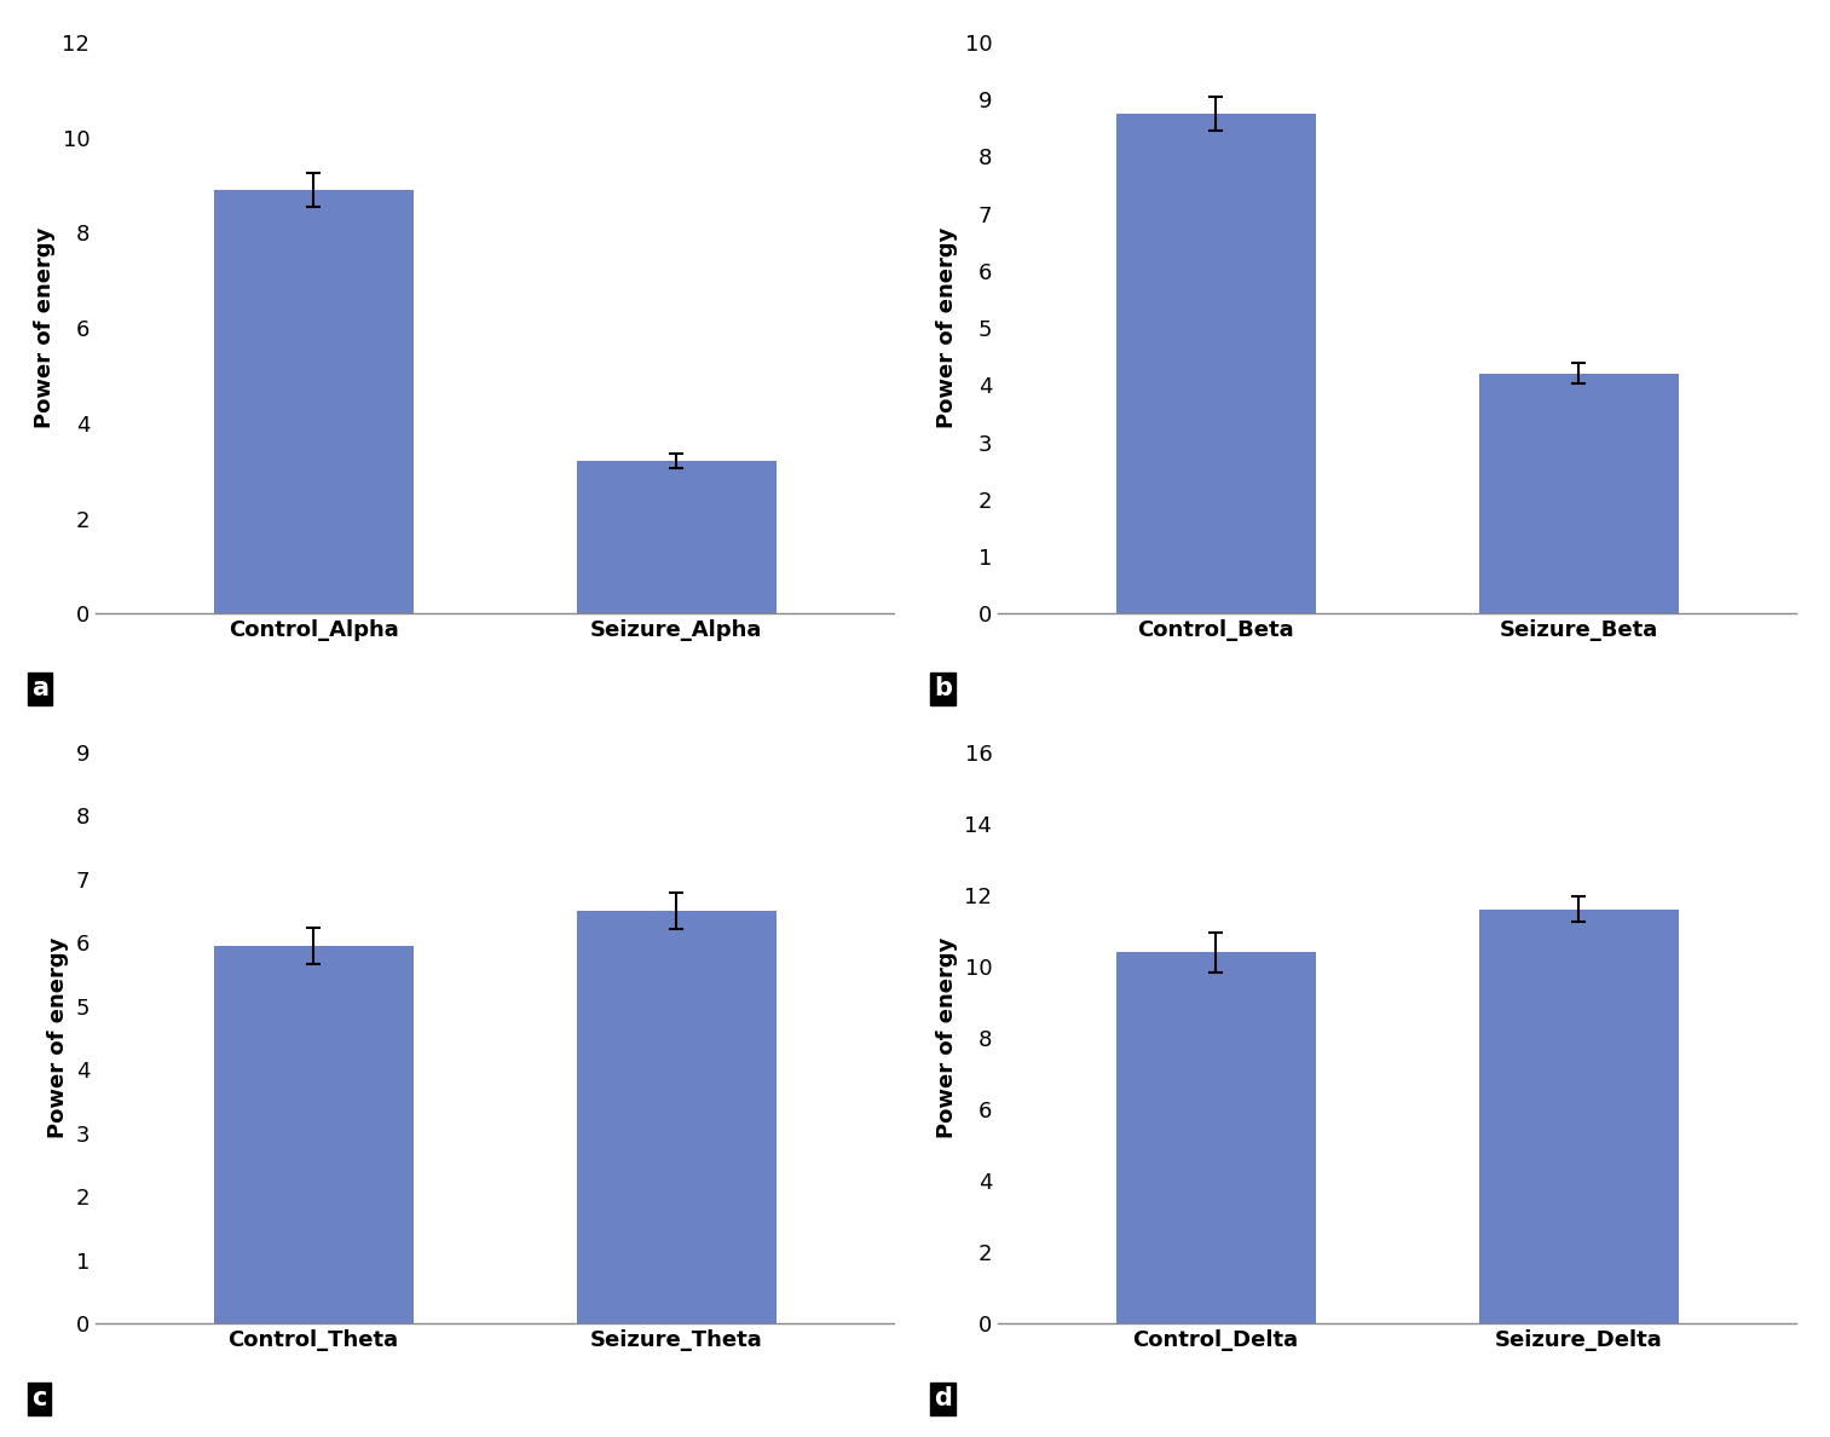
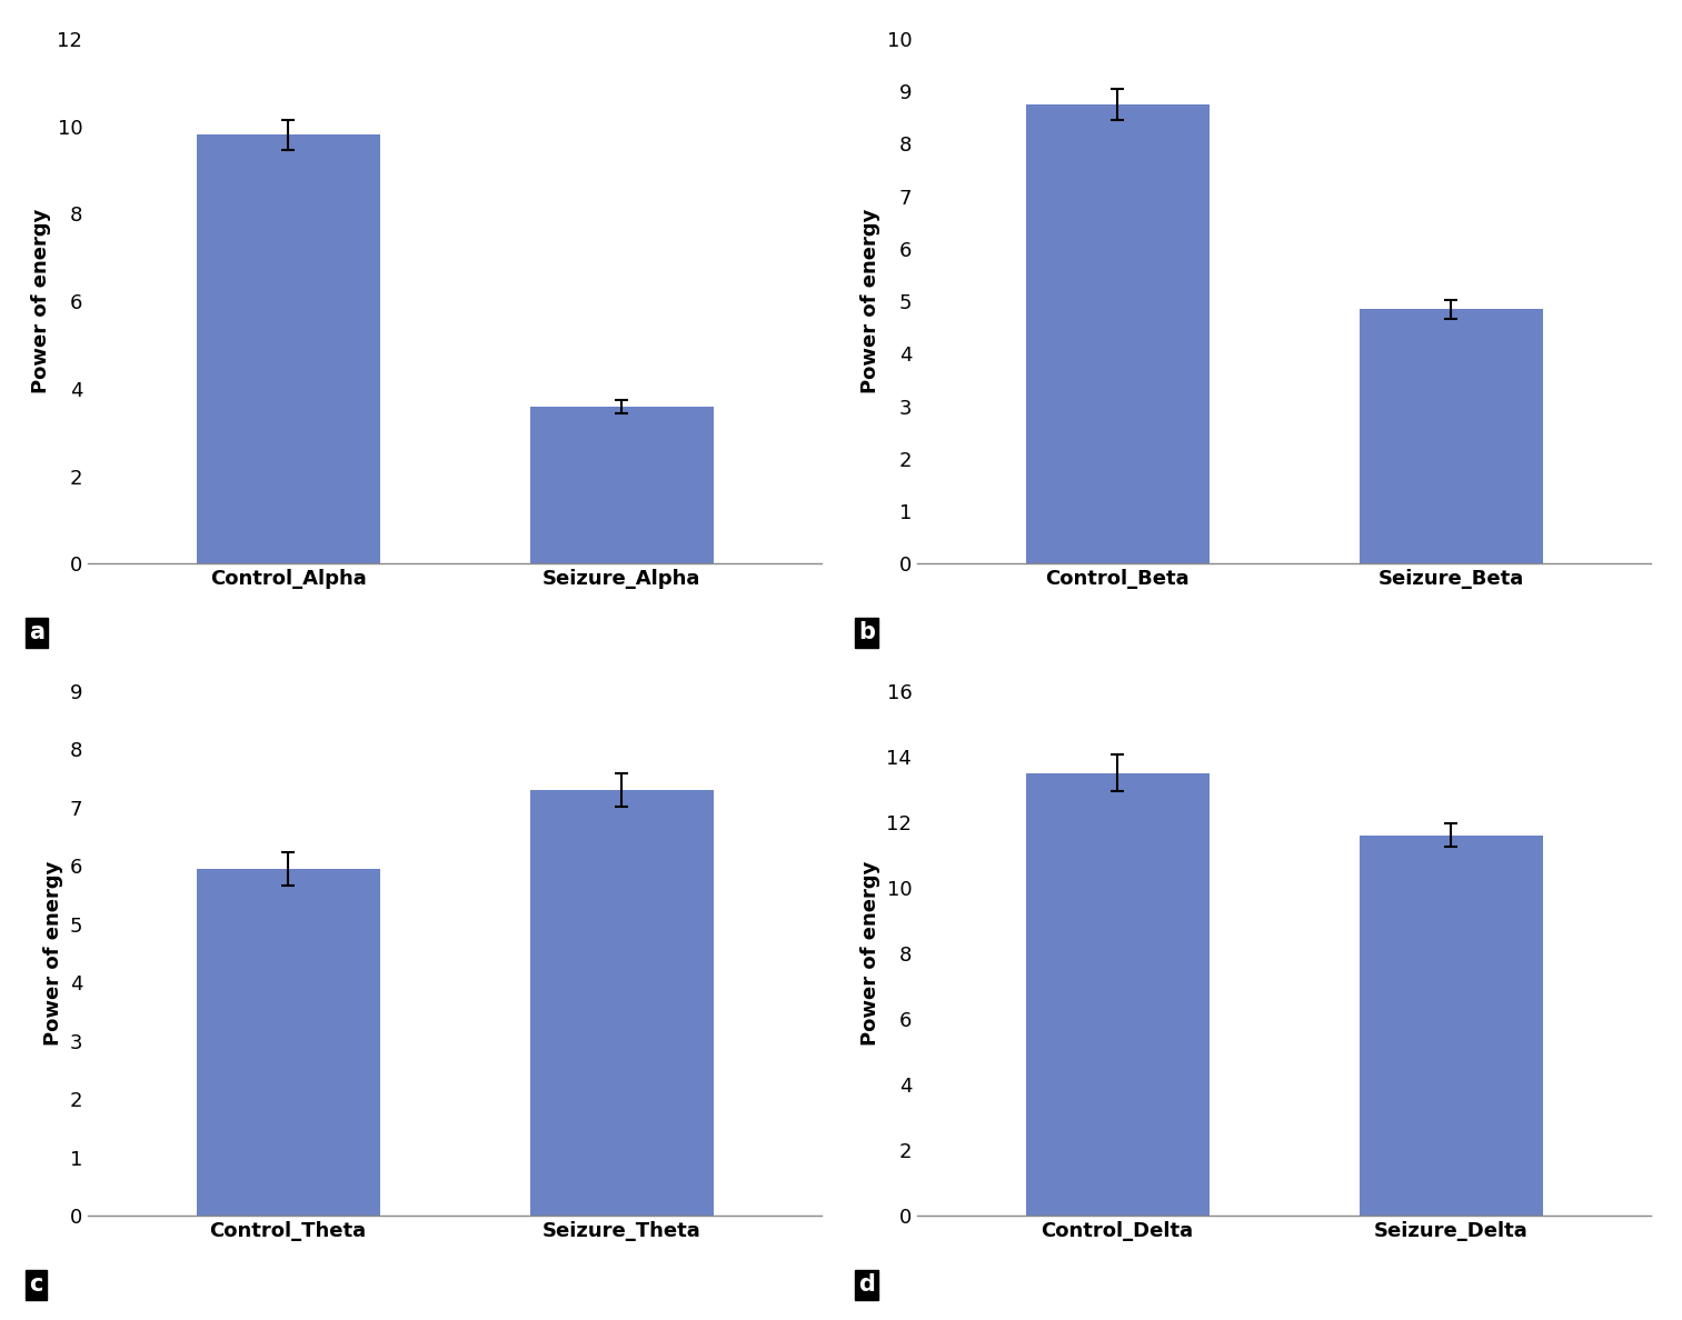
Control_Alpha: 8.9 -> 9.8
Seizure_Alpha: 3.2 -> 3.6
Seizure_Beta: 4.20 -> 4.85
Seizure_Theta: 6.50 -> 7.30
Control_Delta: 10.4 -> 13.5
